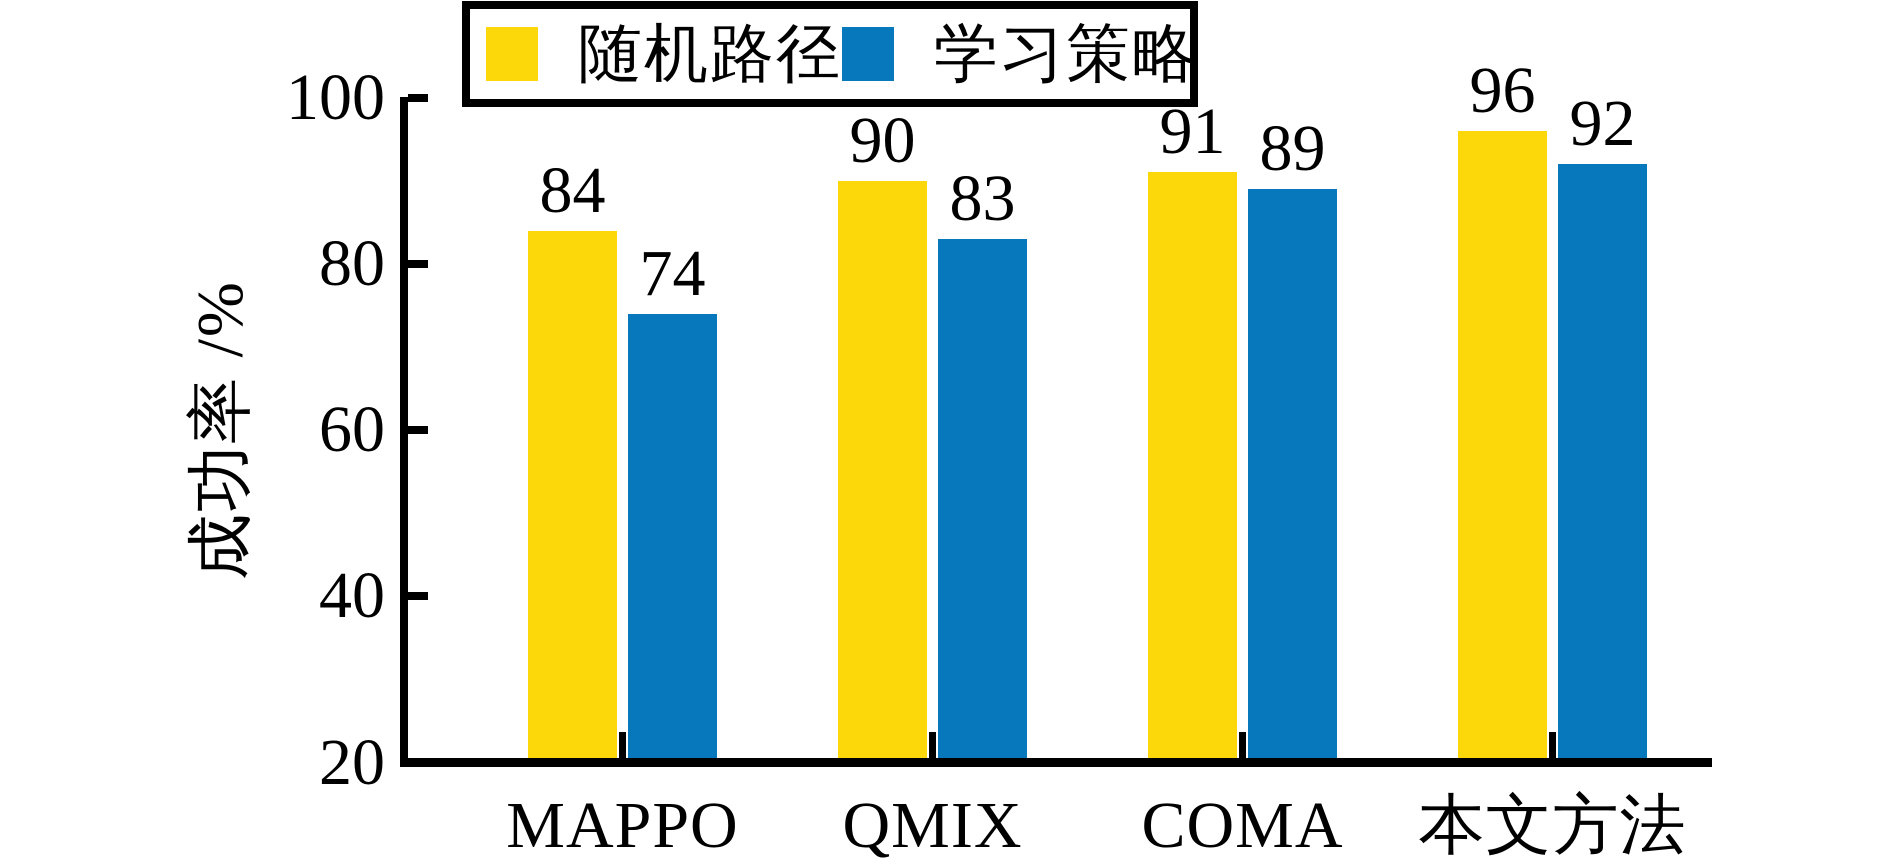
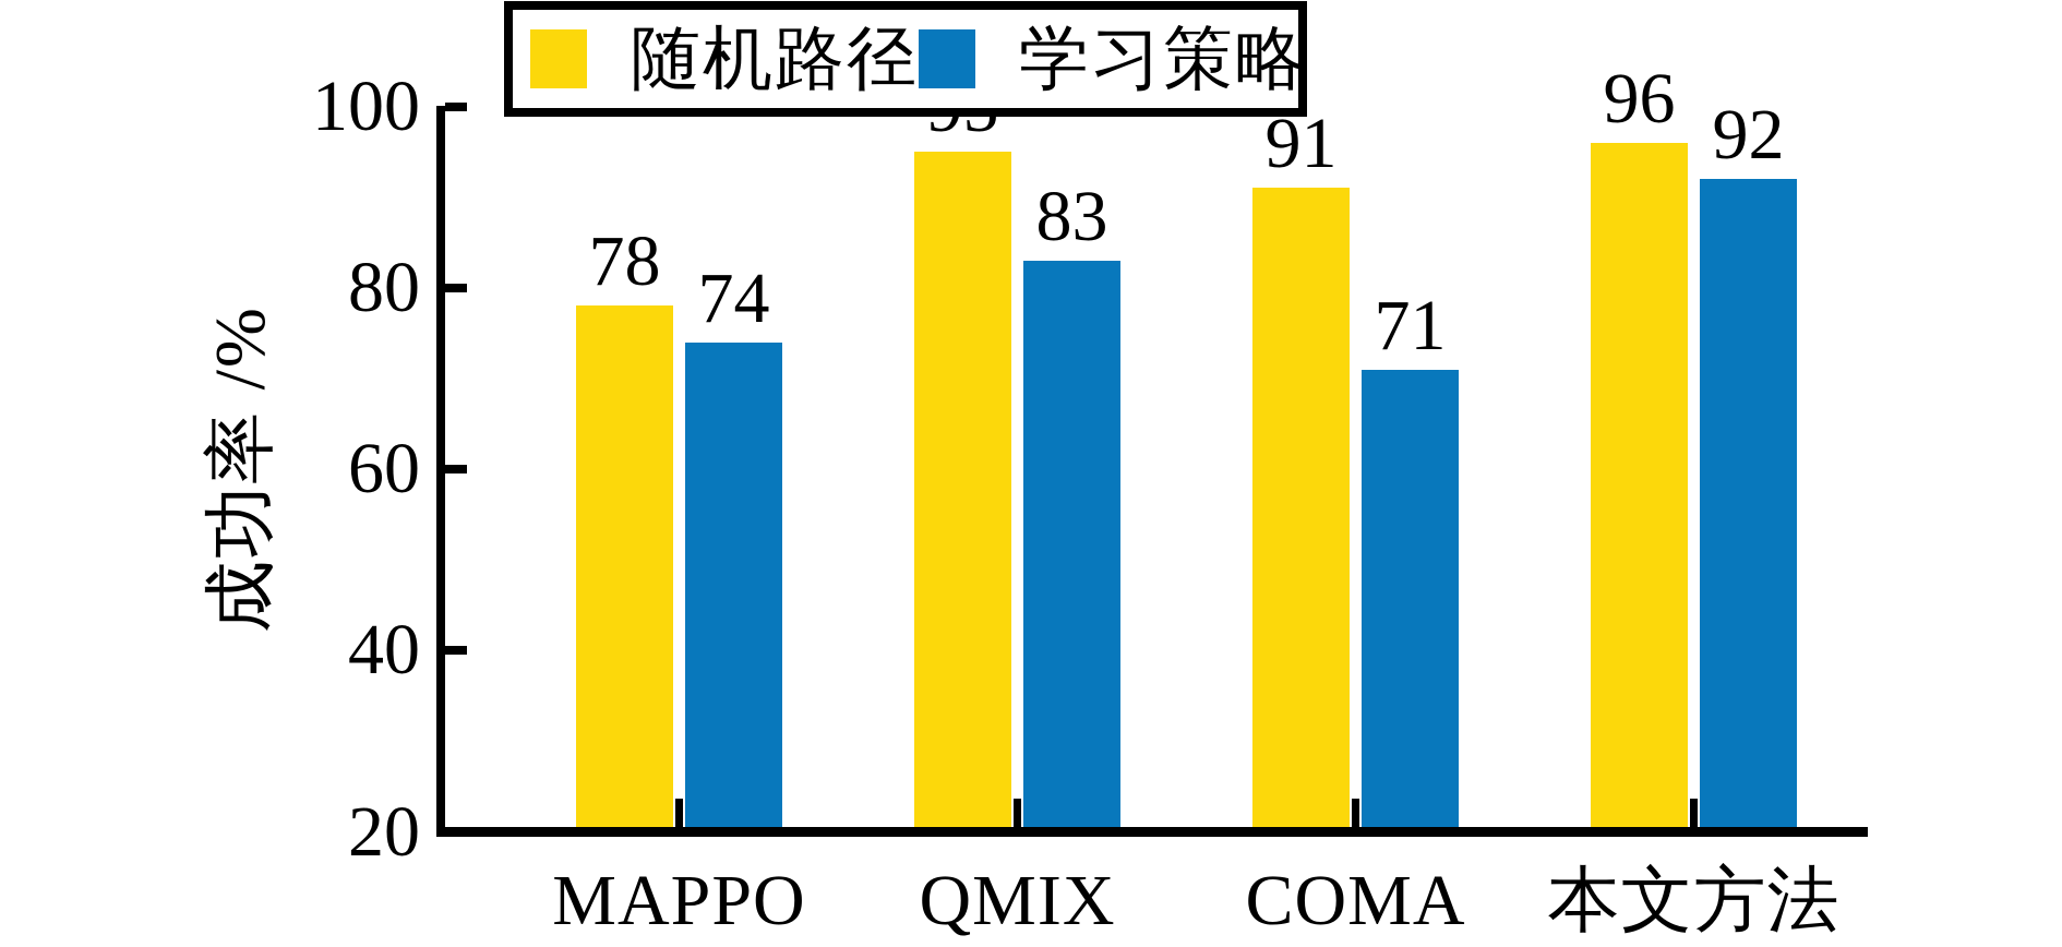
随机路径/MAPPO: 84 -> 78
随机路径/QMIX: 90 -> 95
学习策略/COMA: 89 -> 71
